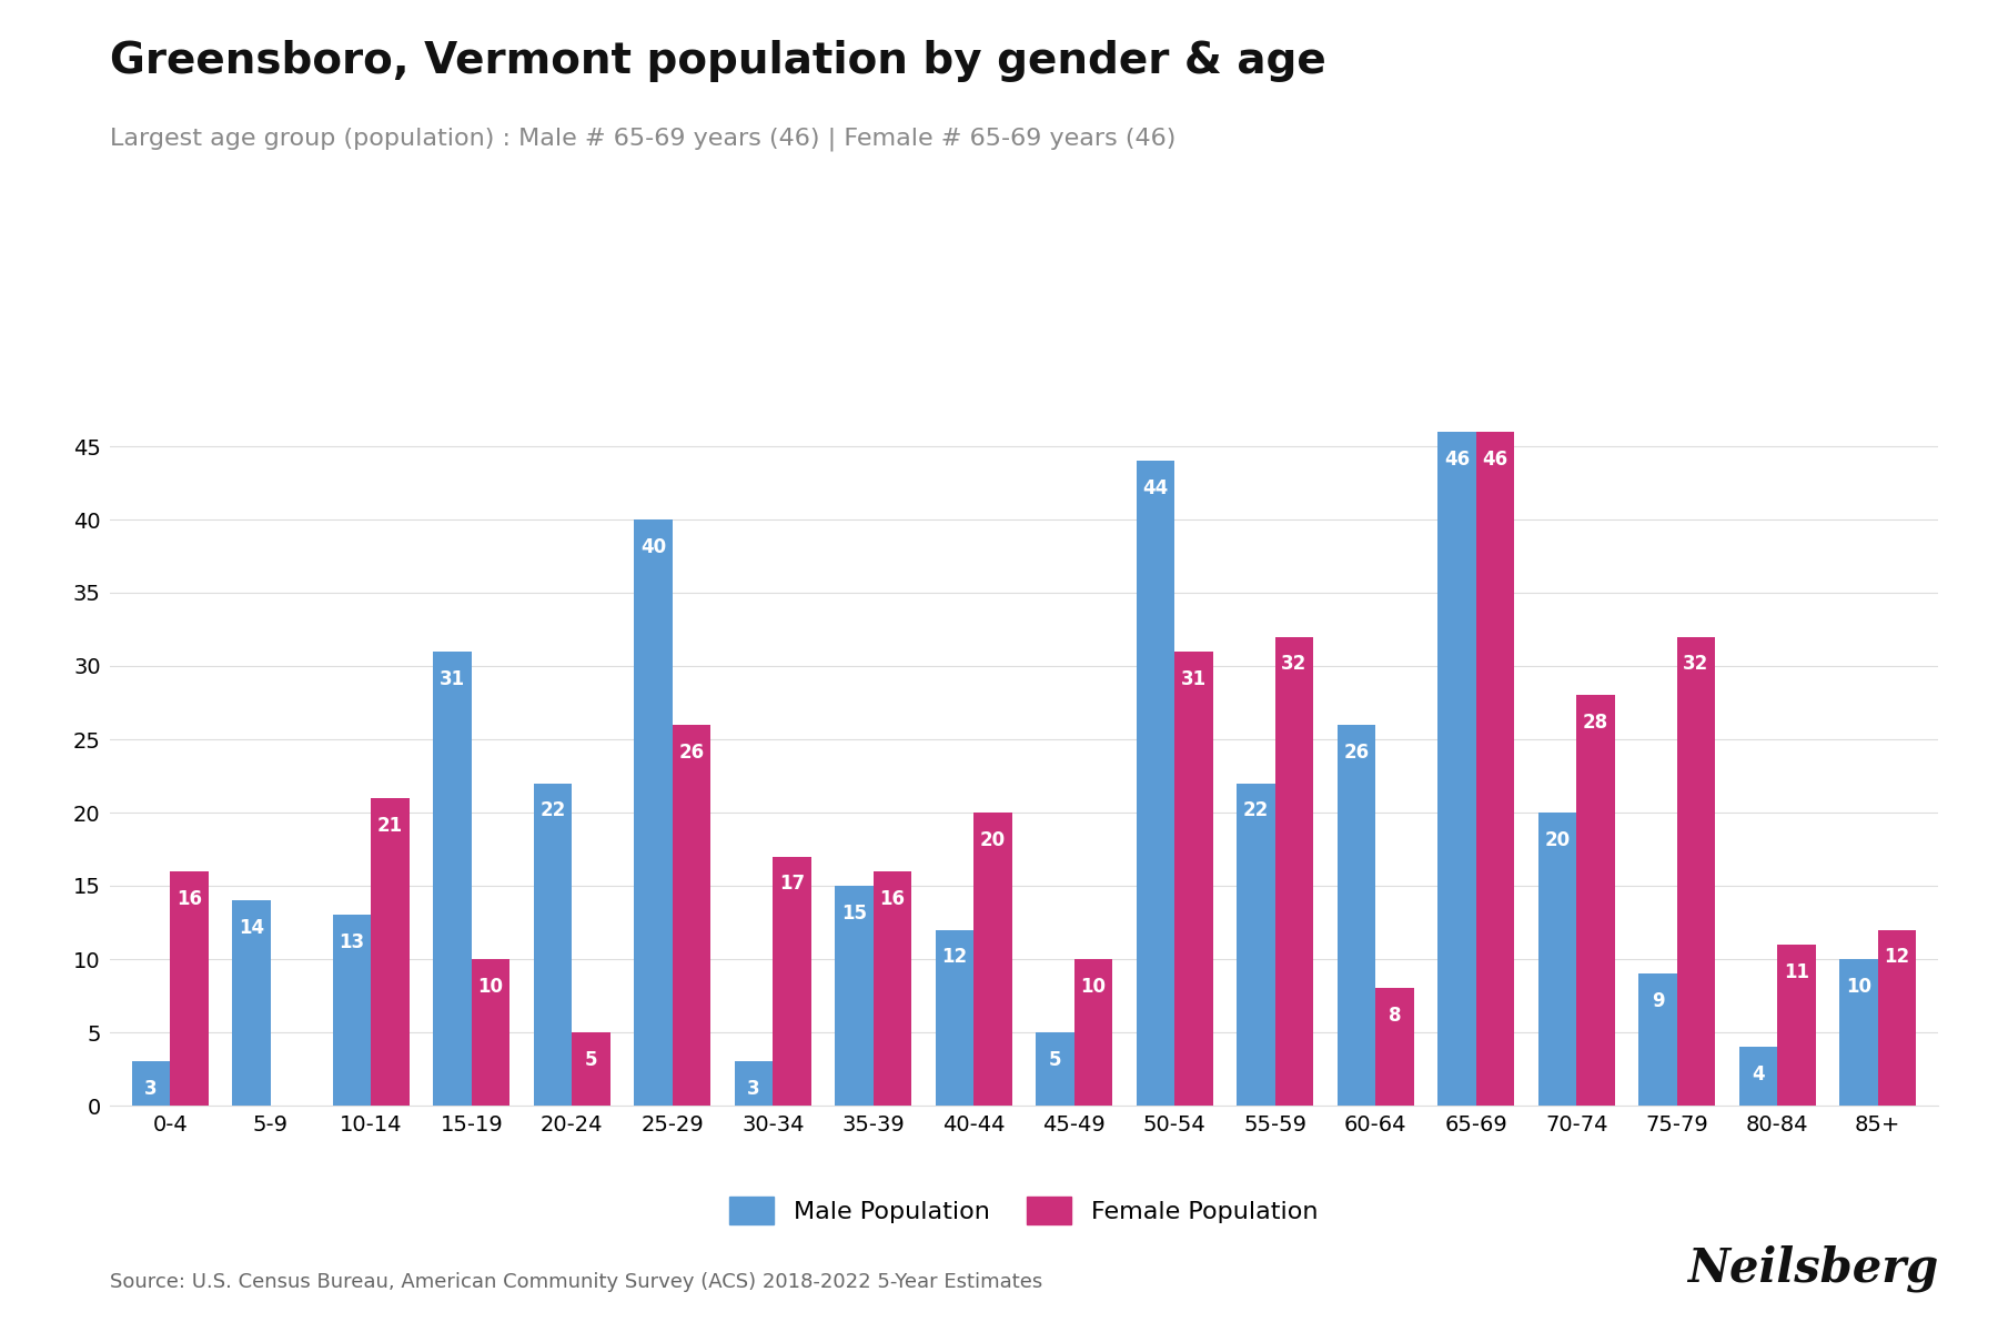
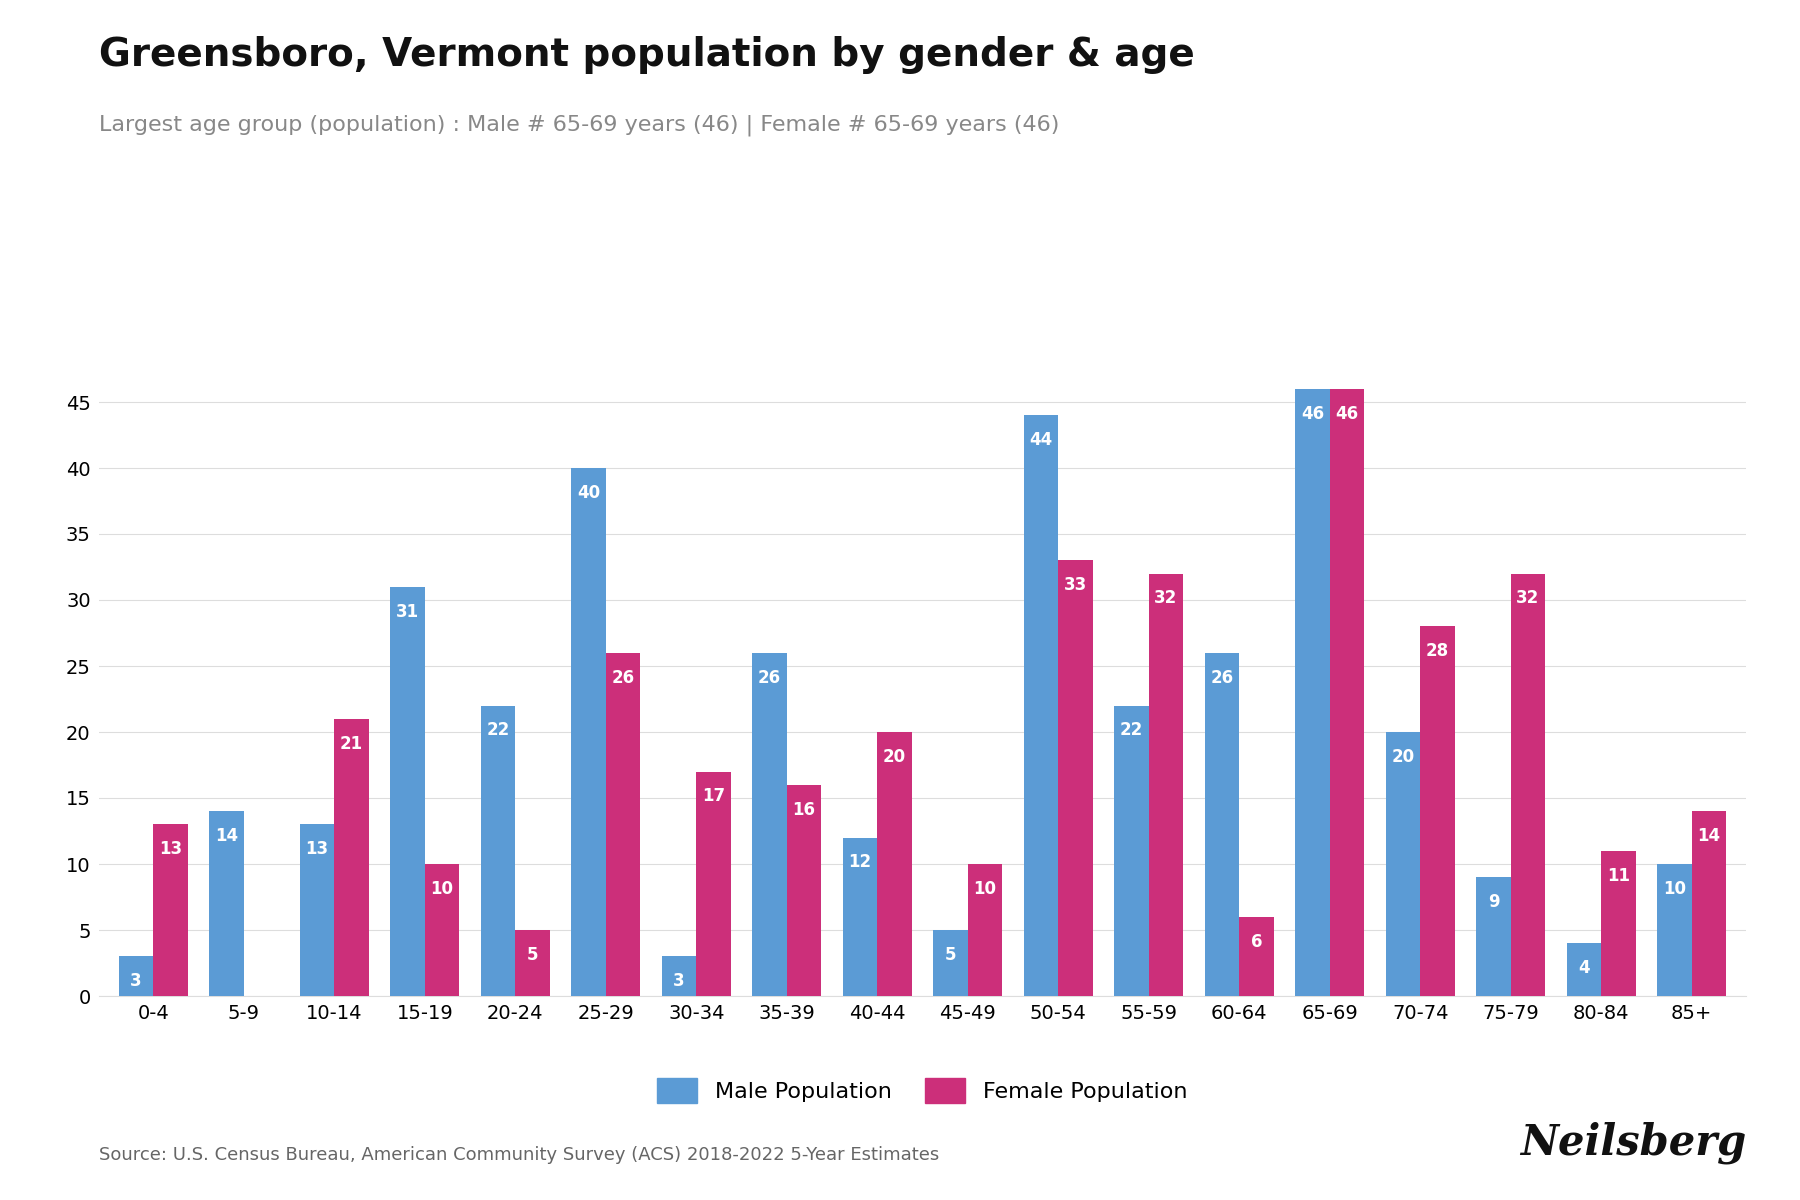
Female Population/0-4: 16 -> 13
Male Population/35-39: 15 -> 26
Female Population/50-54: 31 -> 33
Female Population/60-64: 8 -> 6
Female Population/85+: 12 -> 14
